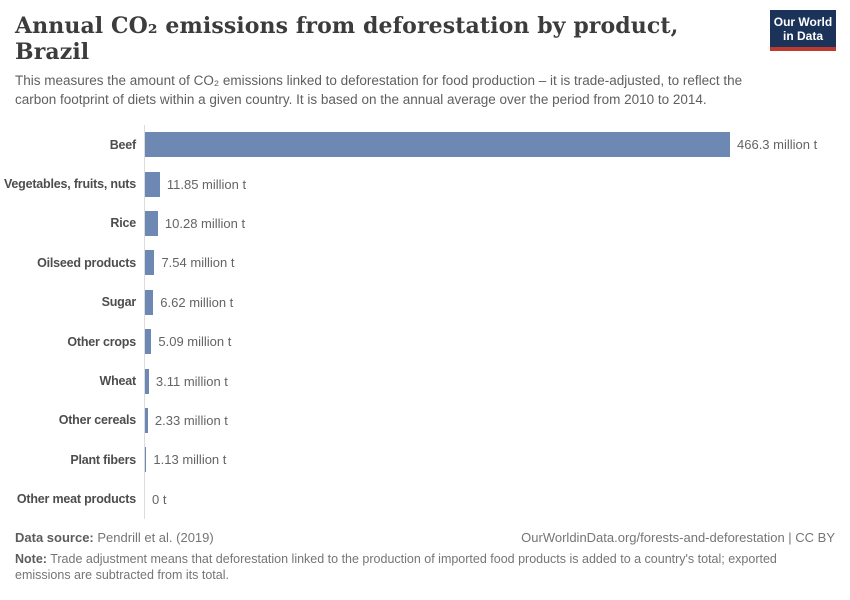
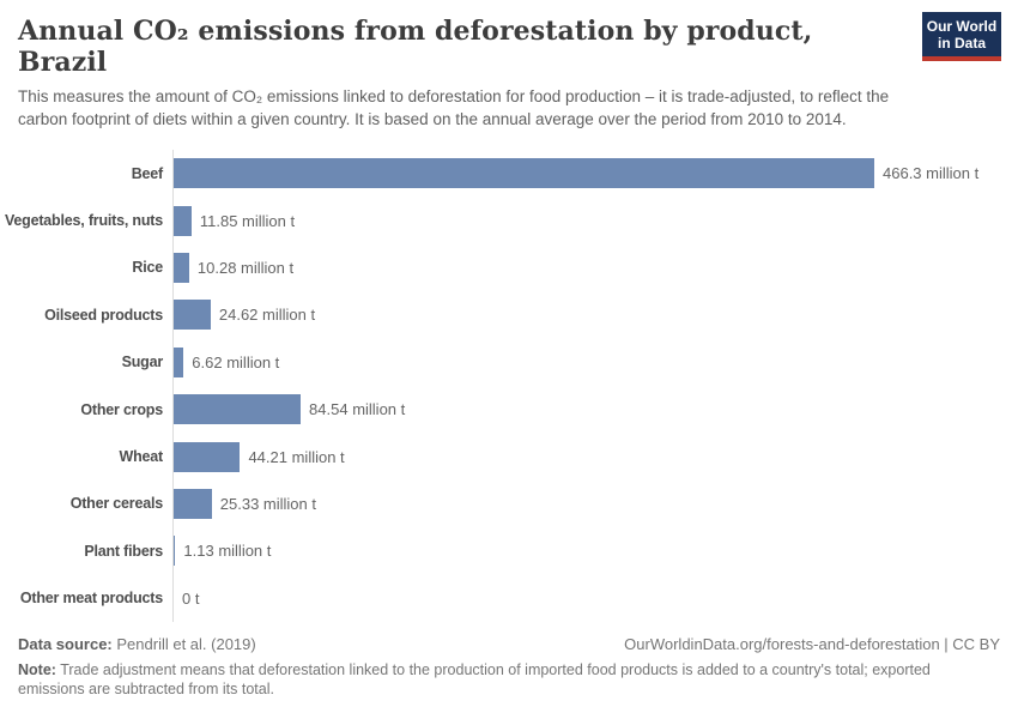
Oilseed products: 7.54 -> 24.62
Other crops: 5.09 -> 84.54
Wheat: 3.11 -> 44.21
Other cereals: 2.33 -> 25.33
